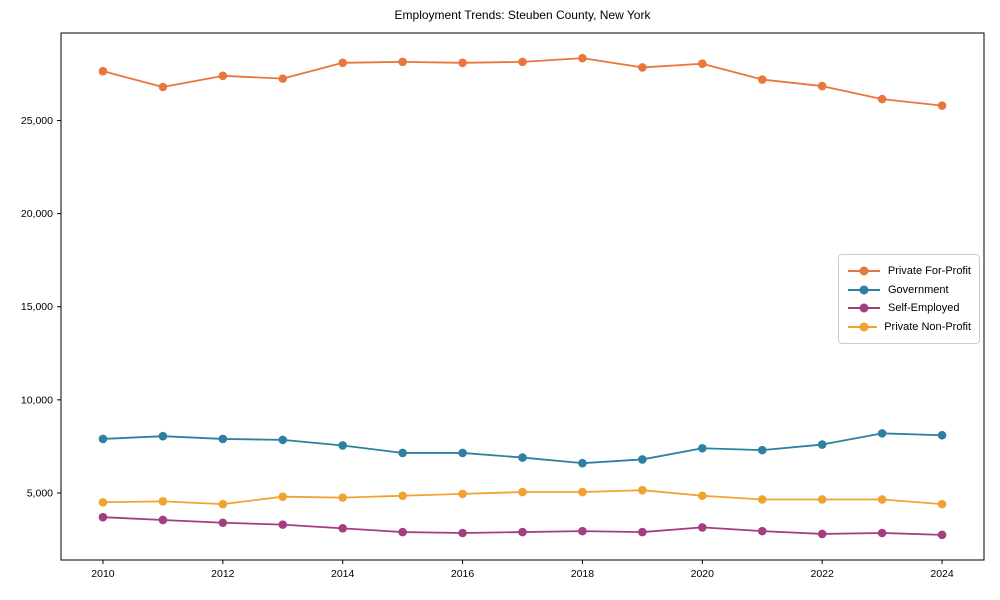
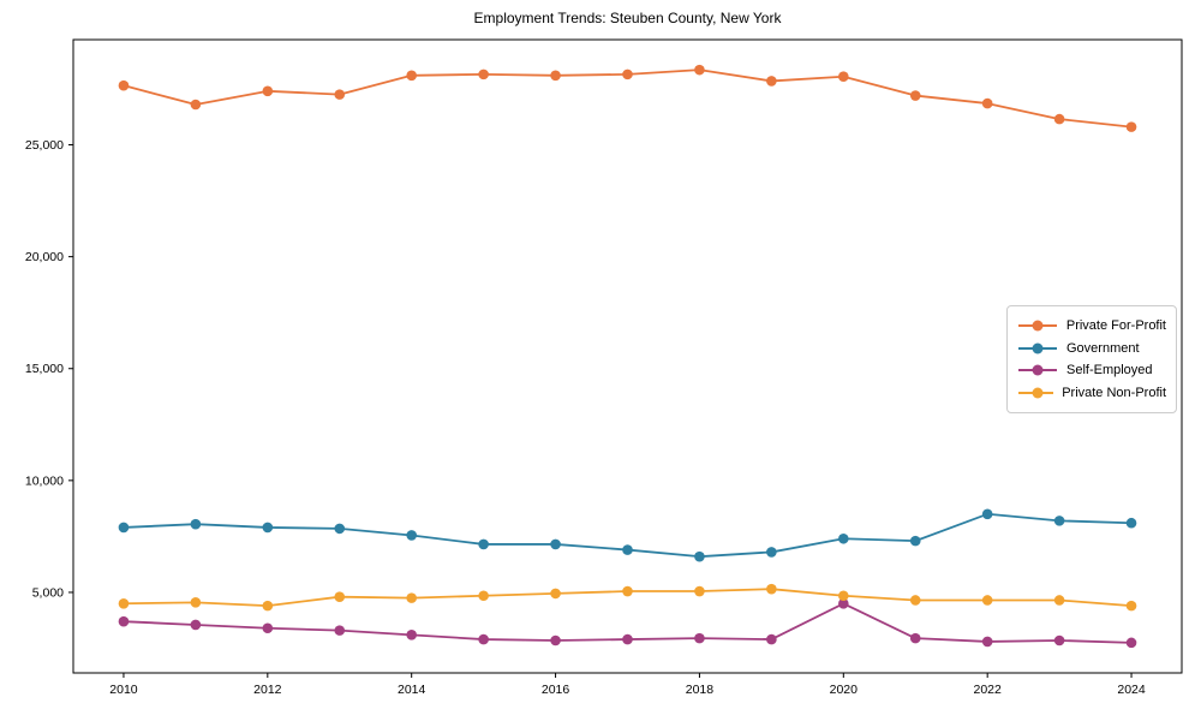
Self-Employed/2020: 3200 -> 4500
Government/2022: 7600 -> 8500
